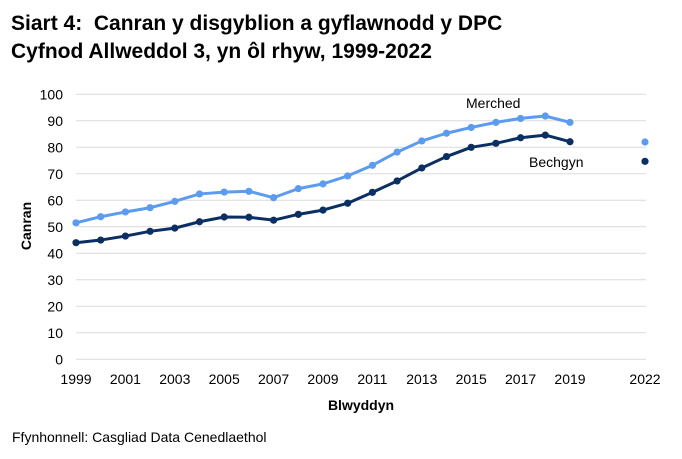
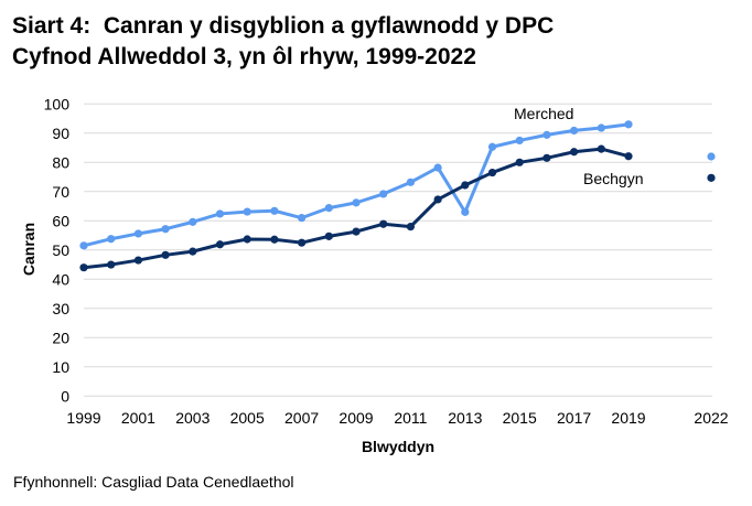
Bechgyn/2011: 63 -> 58
Merched/2013: 82 -> 63
Merched/2019: 89 -> 93
